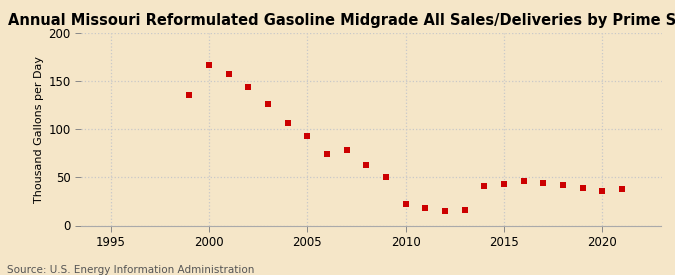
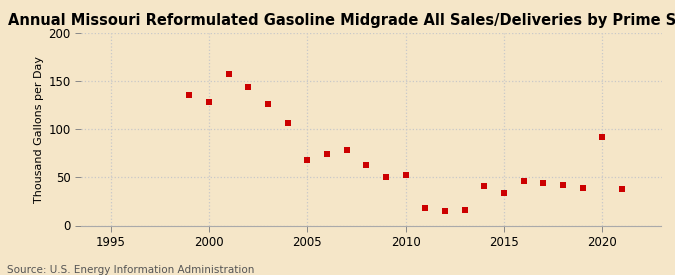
2000: 167 -> 128
2005: 93 -> 68
2010: 22 -> 52
2015: 43 -> 34
2020: 36 -> 92
